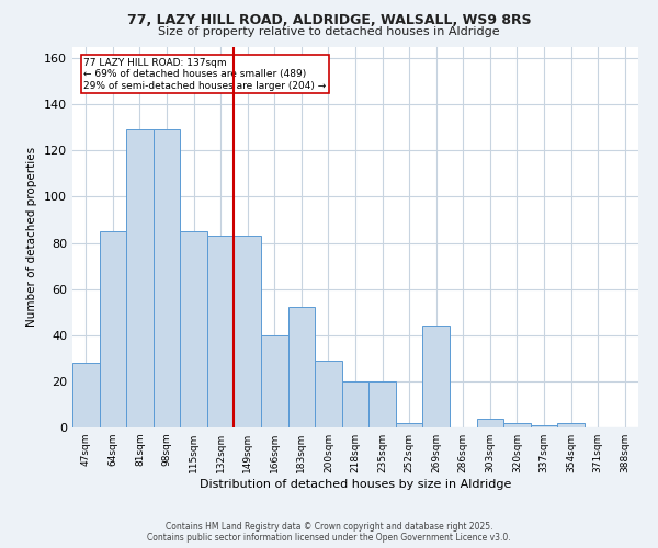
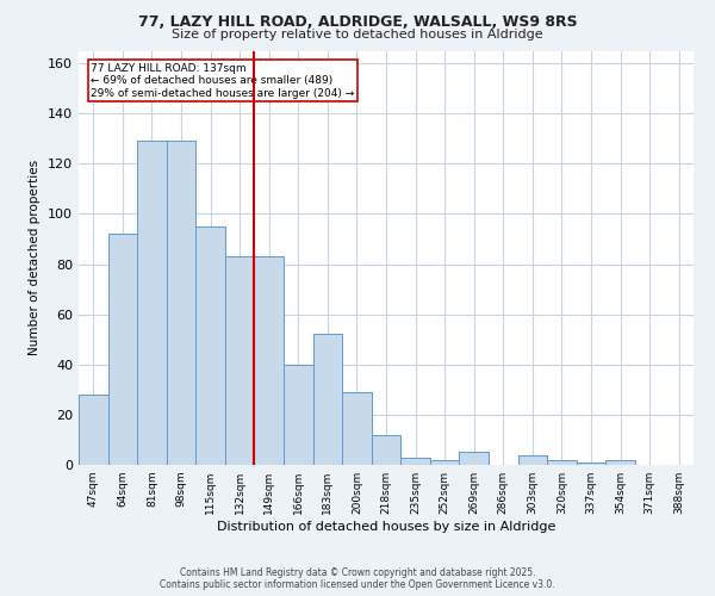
64sqm: 85 -> 92
115sqm: 85 -> 95
218sqm: 20 -> 12
235sqm: 20 -> 3
269sqm: 44 -> 5
